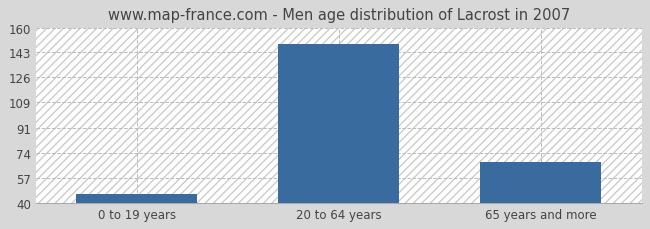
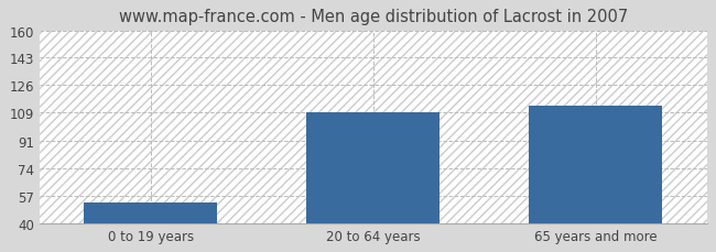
0 to 19 years: 46 -> 53
20 to 64 years: 149 -> 109
65 years and more: 68 -> 113
